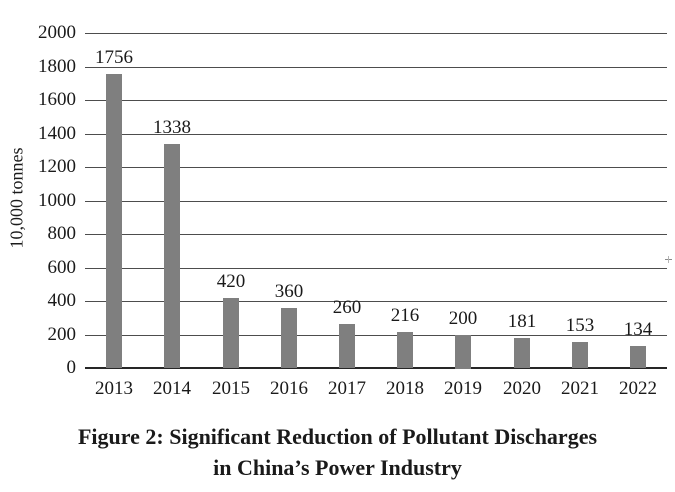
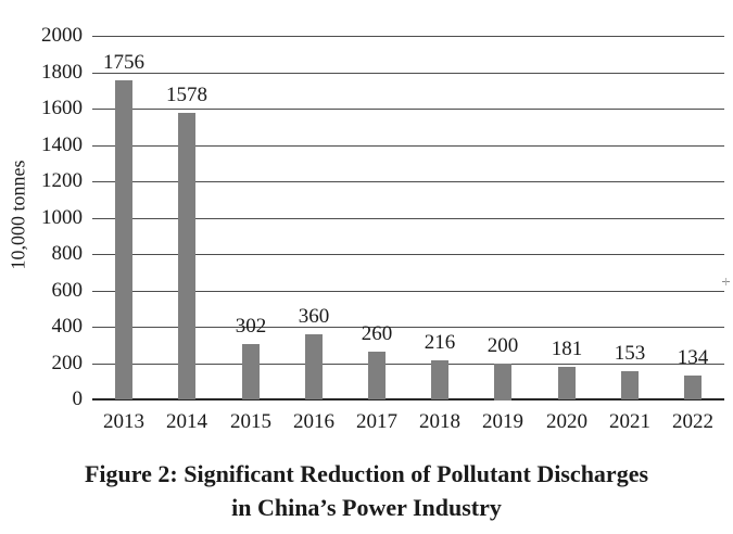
2014: 1338 -> 1578
2015: 420 -> 302
